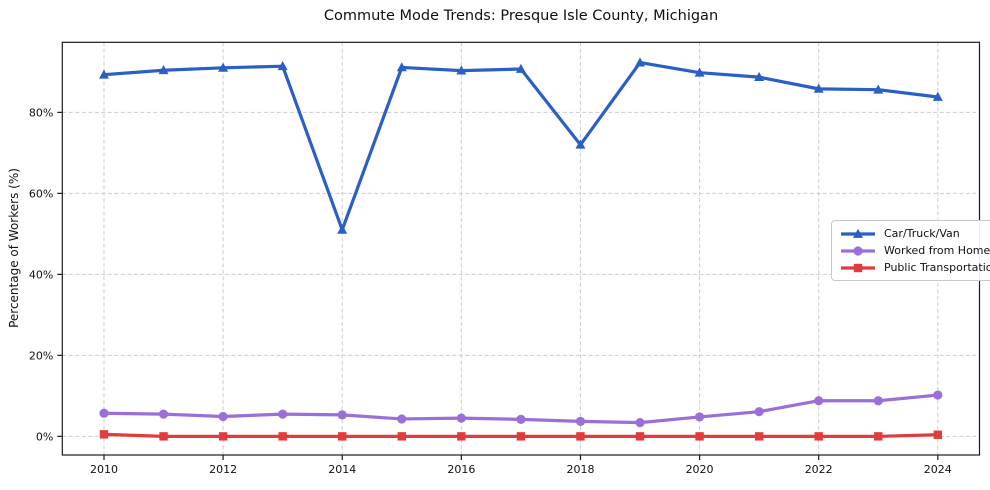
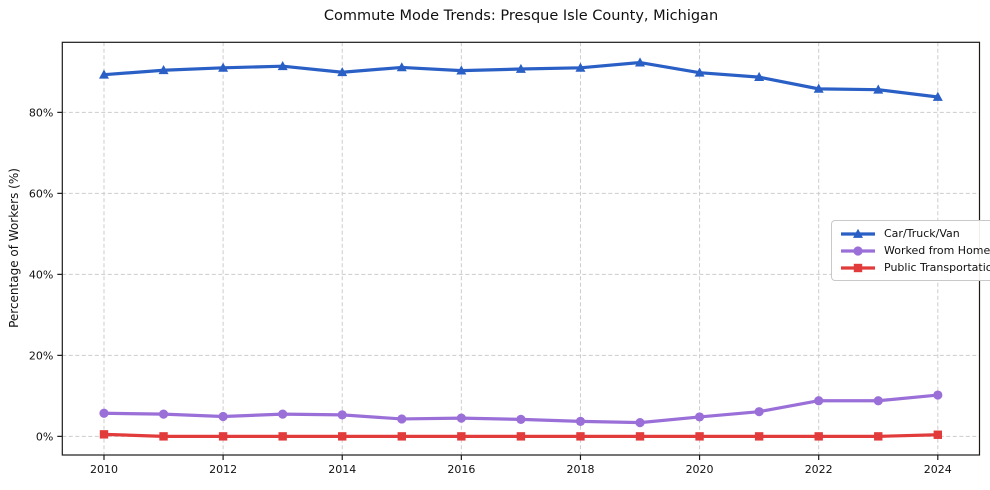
Car/Truck/Van/2014: 51% -> 90%
Car/Truck/Van/2018: 72% -> 91%
